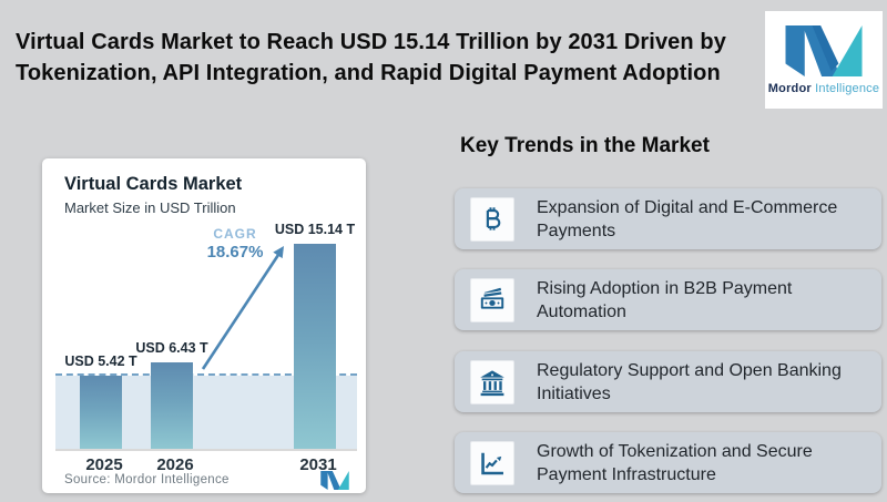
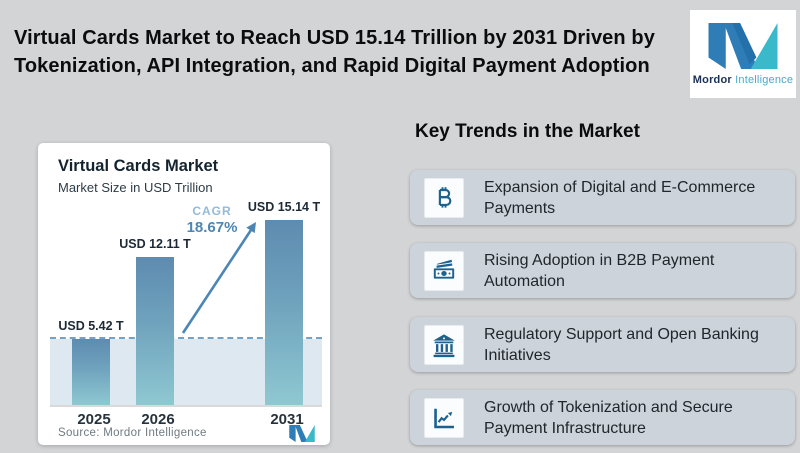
2026: 6.43 -> 12.11
